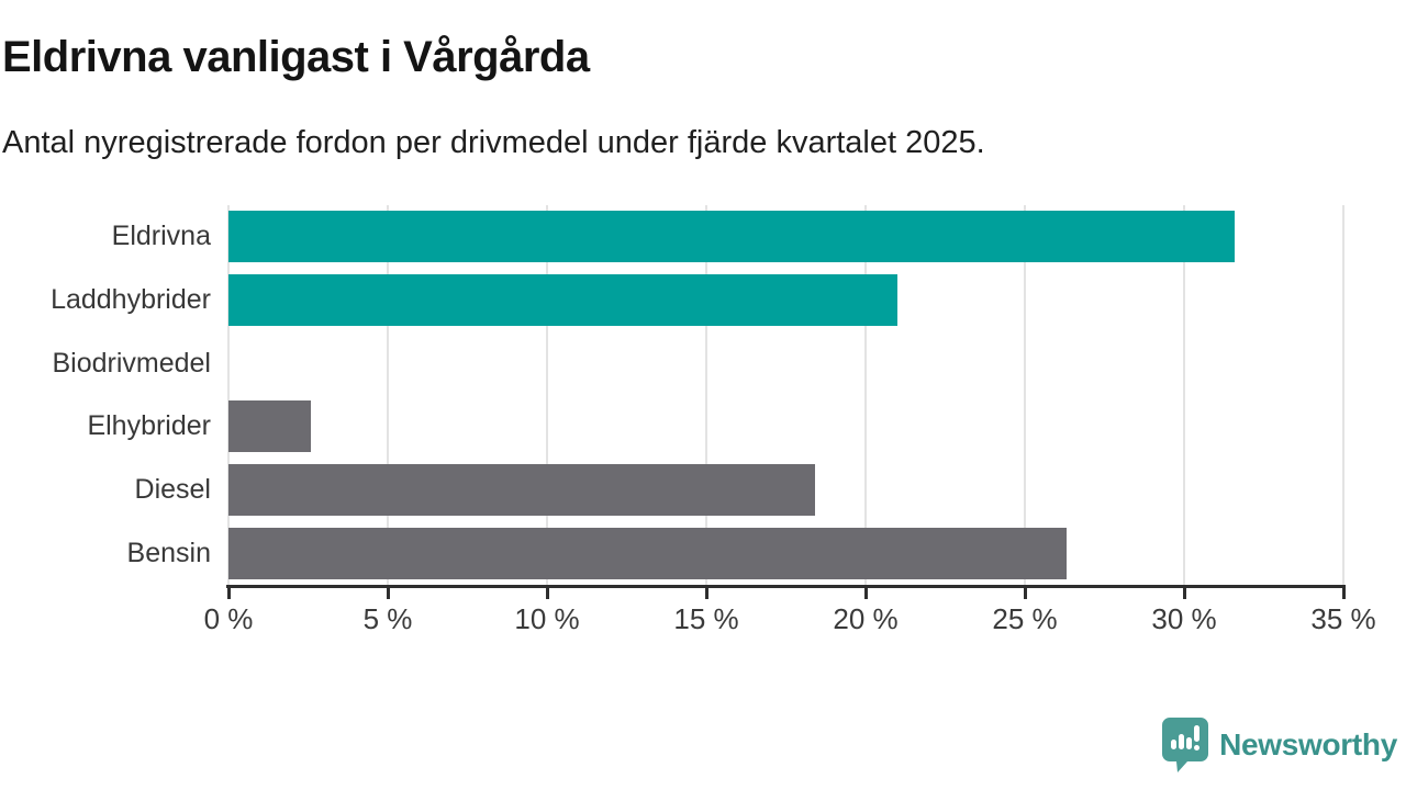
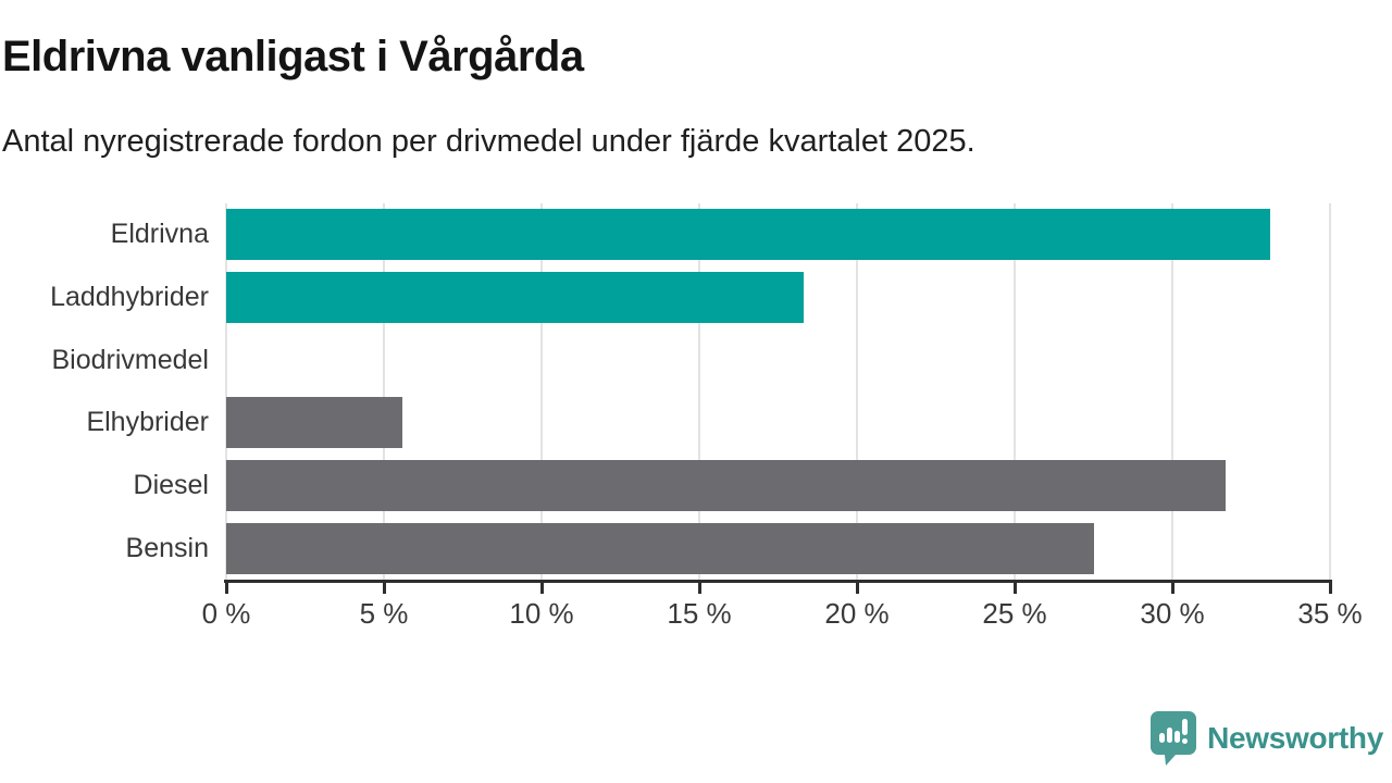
Eldrivna: 31.6% -> 33.1%
Laddhybrider: 21.0% -> 18.3%
Elhybrider: 2.6% -> 5.6%
Diesel: 18.4% -> 31.7%
Bensin: 26.3% -> 27.5%
